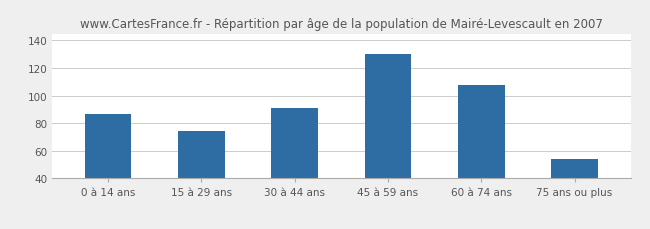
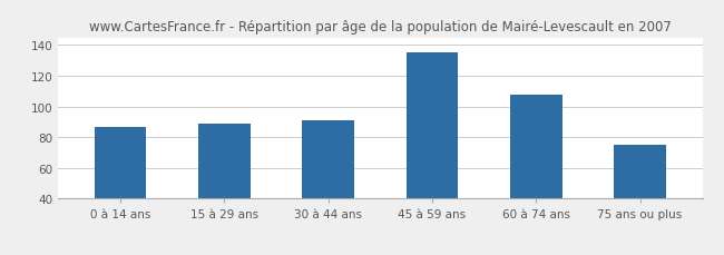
15 à 29 ans: 74 -> 89
45 à 59 ans: 130 -> 135
75 ans ou plus: 54 -> 75
